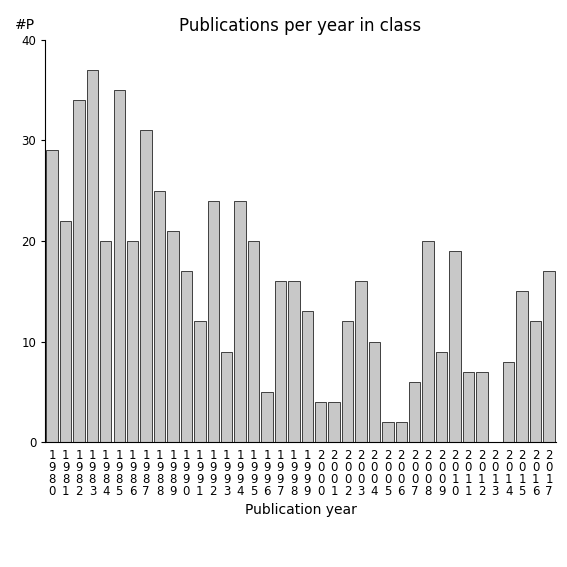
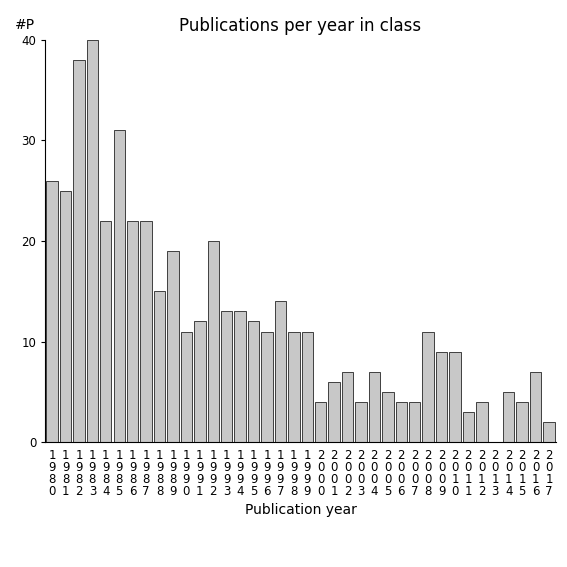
1 9 8 0: 29 -> 26
1 9 8 1: 22 -> 25
1 9 8 2: 34 -> 38
1 9 8 3: 37 -> 40
1 9 8 4: 20 -> 22
1 9 8 5: 35 -> 31
1 9 8 6: 20 -> 22
1 9 8 7: 31 -> 22
1 9 8 8: 25 -> 15
1 9 8 9: 21 -> 19
1 9 9 0: 17 -> 11
1 9 9 2: 24 -> 20
1 9 9 3: 9 -> 13
1 9 9 4: 24 -> 13
1 9 9 5: 20 -> 12
1 9 9 6: 5 -> 11
1 9 9 7: 16 -> 14
1 9 9 8: 16 -> 11
1 9 9 9: 13 -> 11
2 0 0 1: 4 -> 6
2 0 0 2: 12 -> 7
2 0 0 3: 16 -> 4
2 0 0 4: 10 -> 7
2 0 0 5: 2 -> 5
2 0 0 6: 2 -> 4
2 0 0 7: 6 -> 4
2 0 0 8: 20 -> 11
2 0 1 0: 19 -> 9
2 0 1 1: 7 -> 3
2 0 1 2: 7 -> 4
2 0 1 4: 8 -> 5
2 0 1 5: 15 -> 4
2 0 1 6: 12 -> 7
2 0 1 7: 17 -> 2
